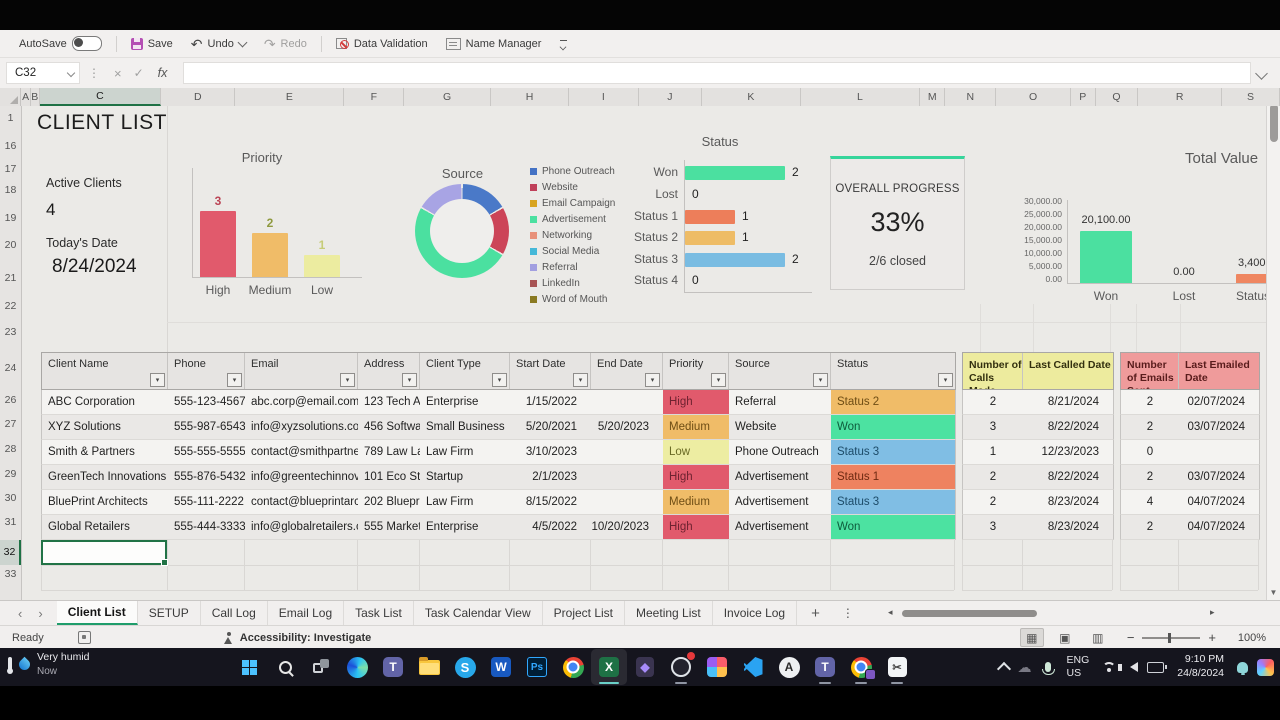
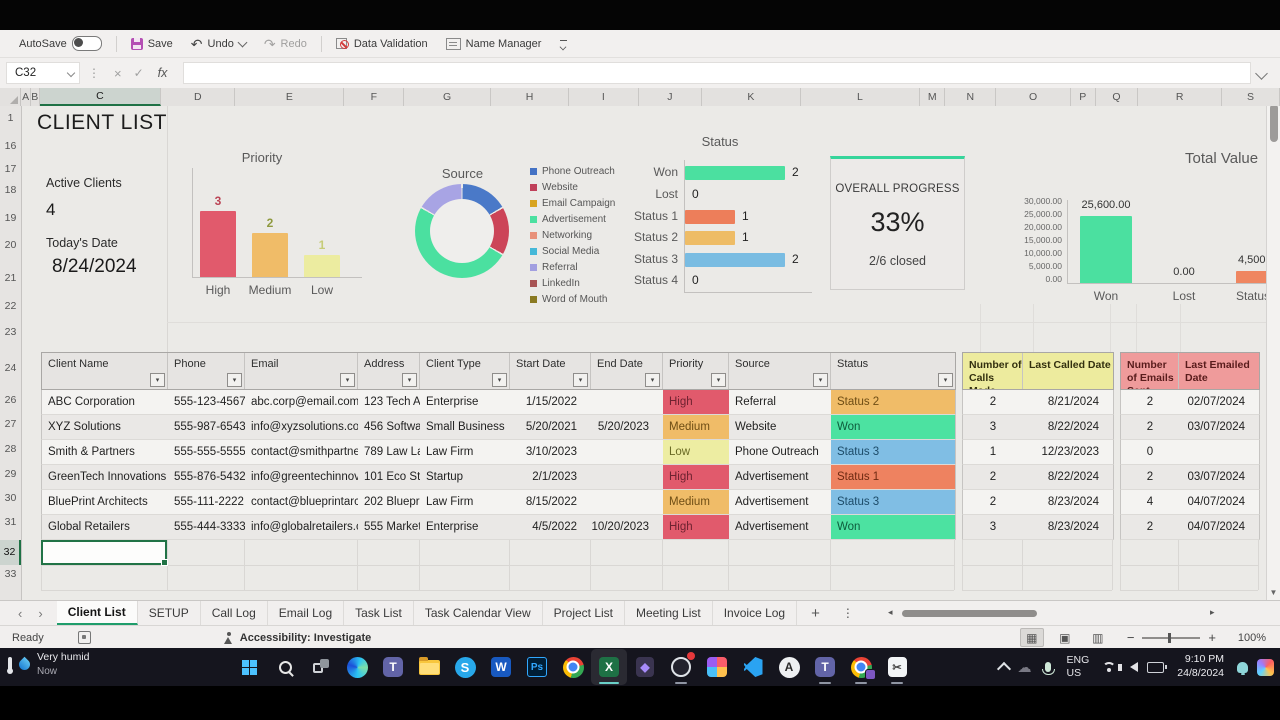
Total Value/Won: 20,100.00 -> 25,600.00
Total Value/Status 1: 3,400.00 -> 4,500.00
